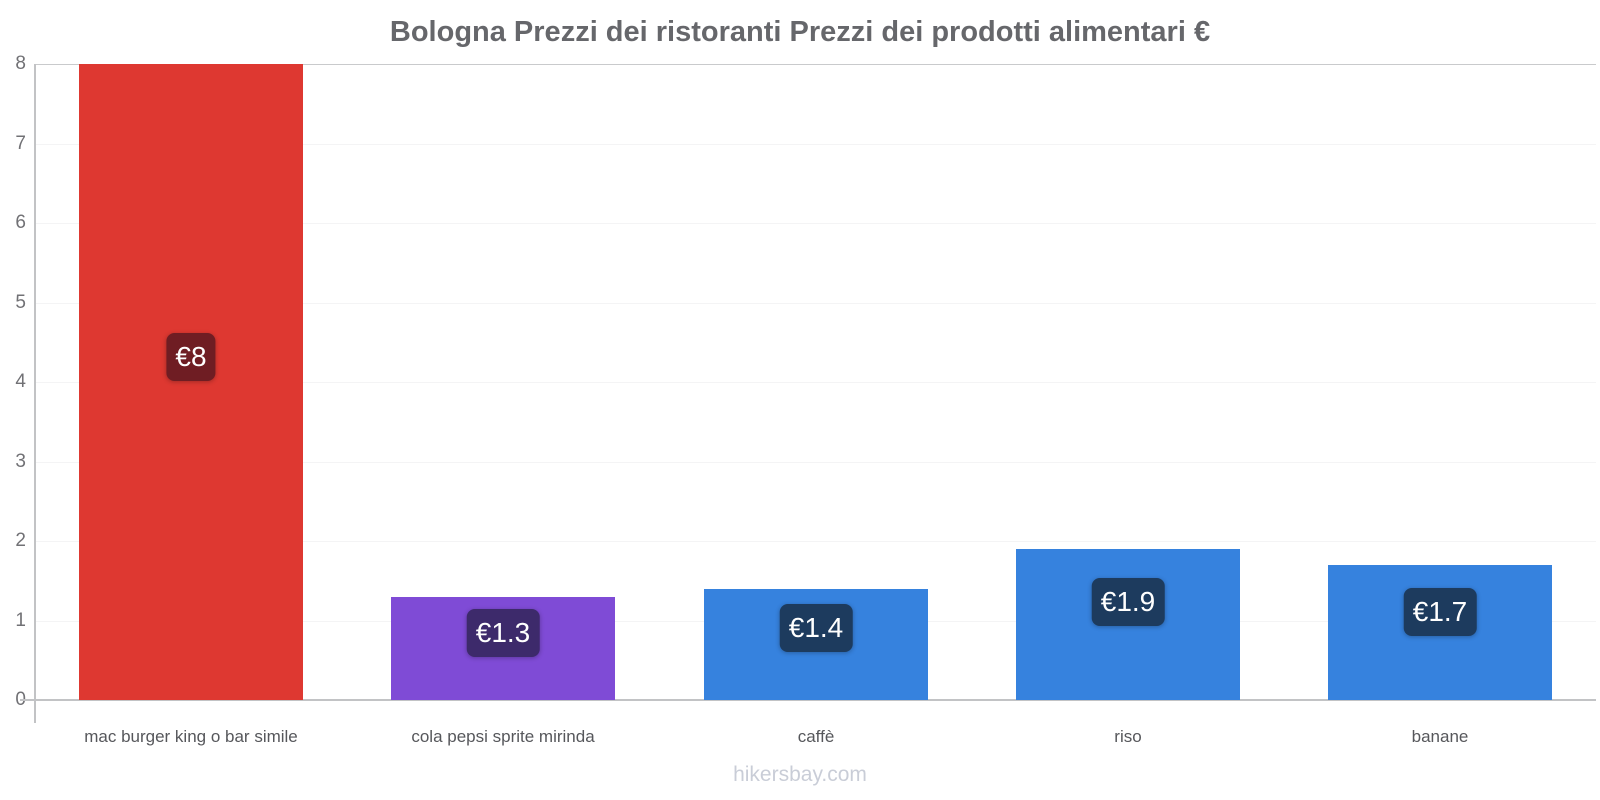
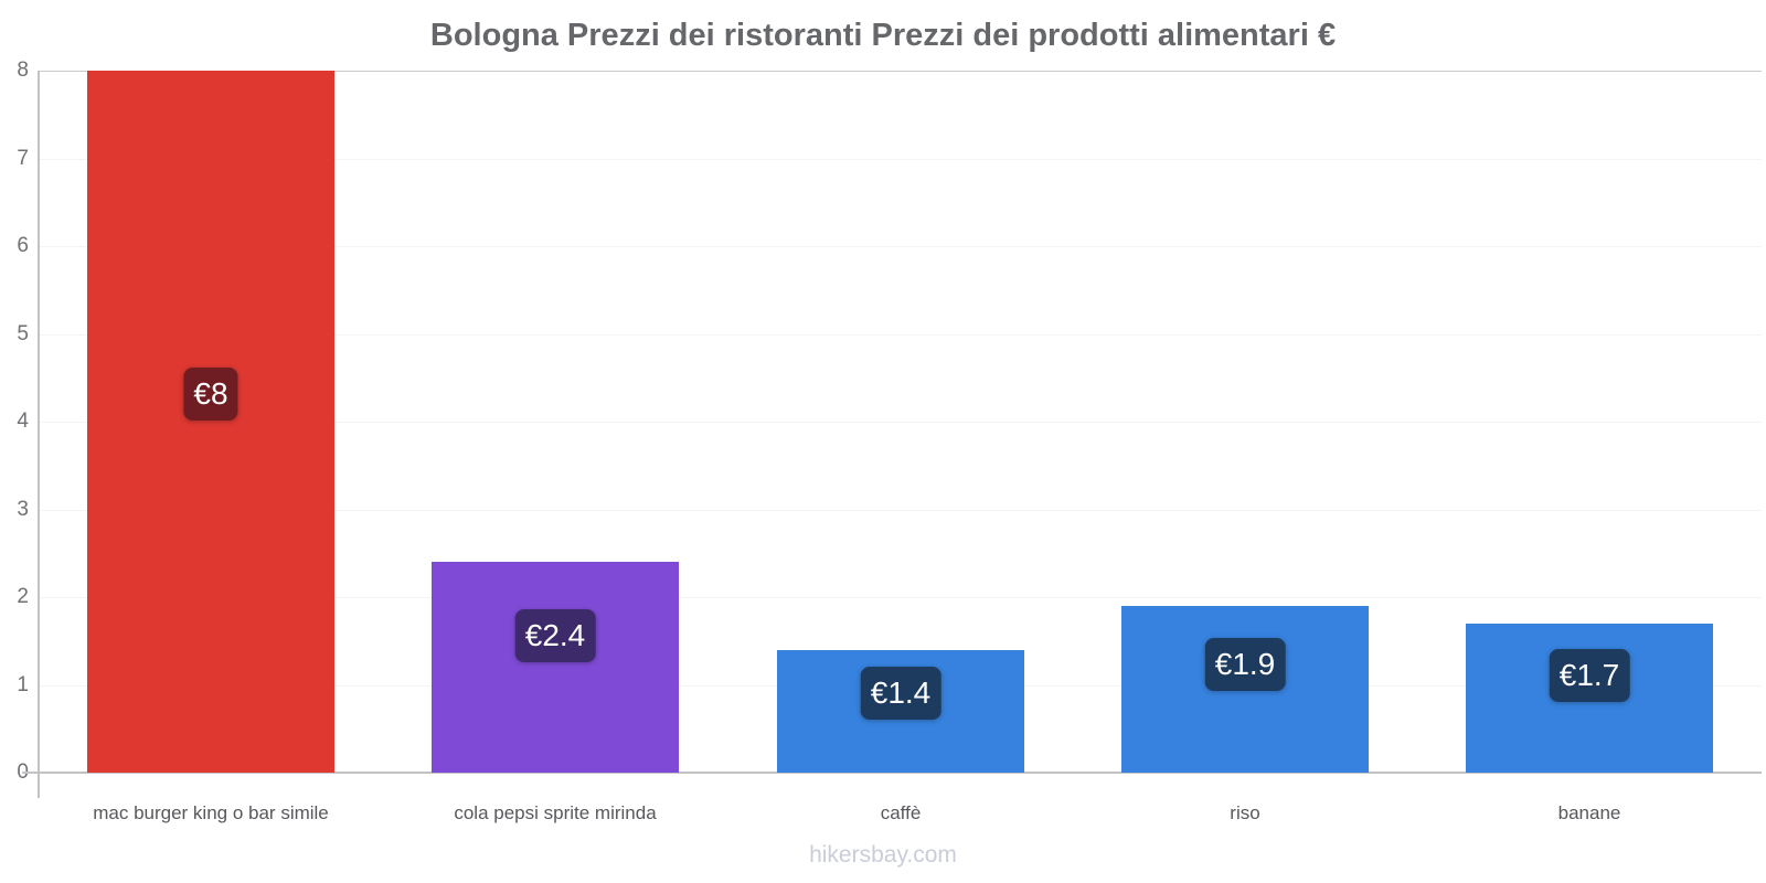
cola pepsi sprite mirinda: €1.3 -> €2.4
